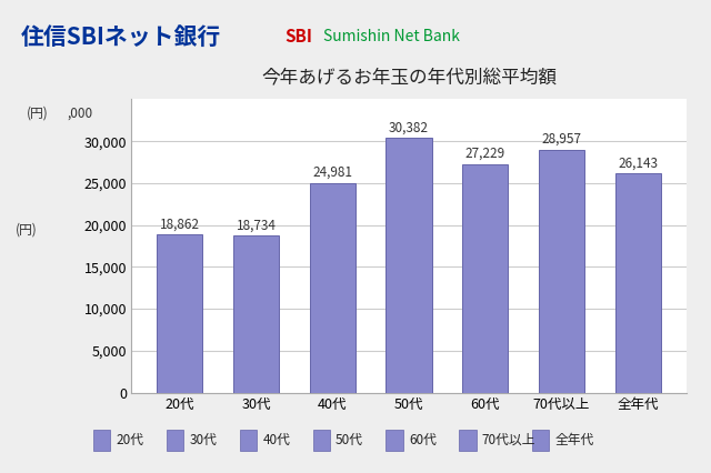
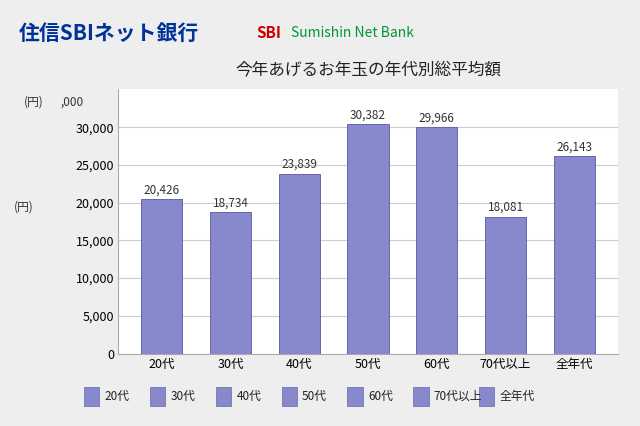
20代: 18,862 -> 20,426
40代: 24,981 -> 23,839
60代: 27,229 -> 29,966
70代以上: 28,957 -> 18,081
